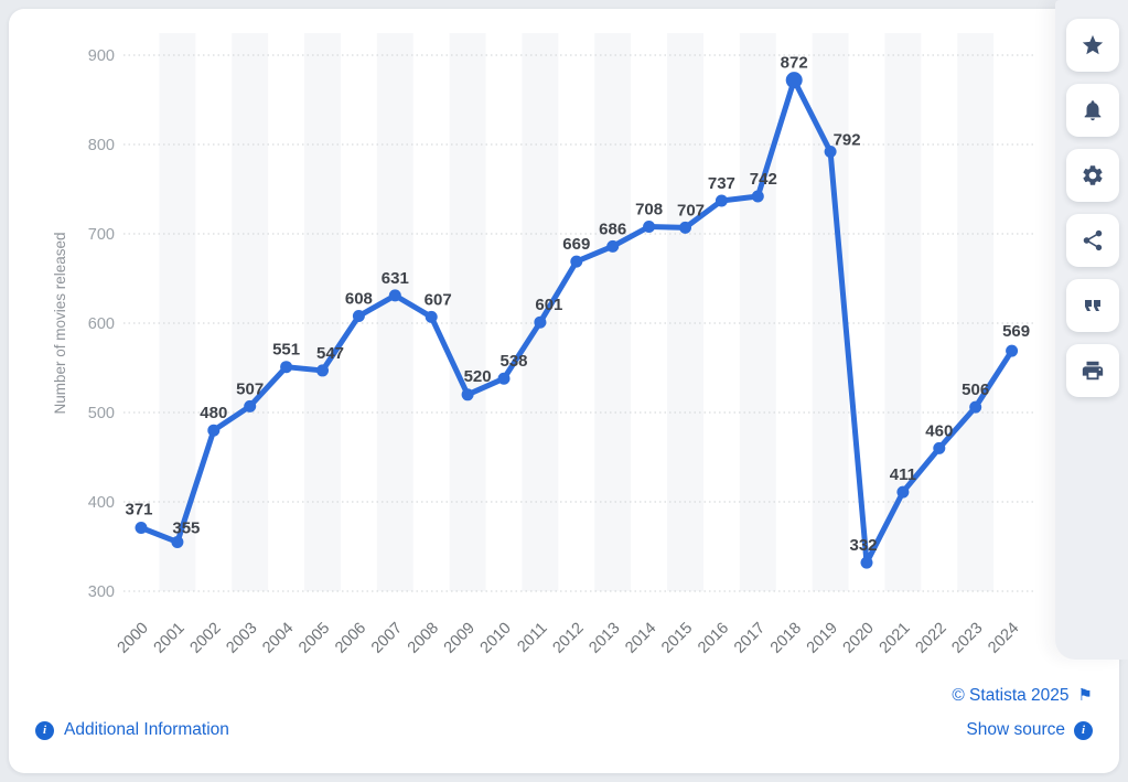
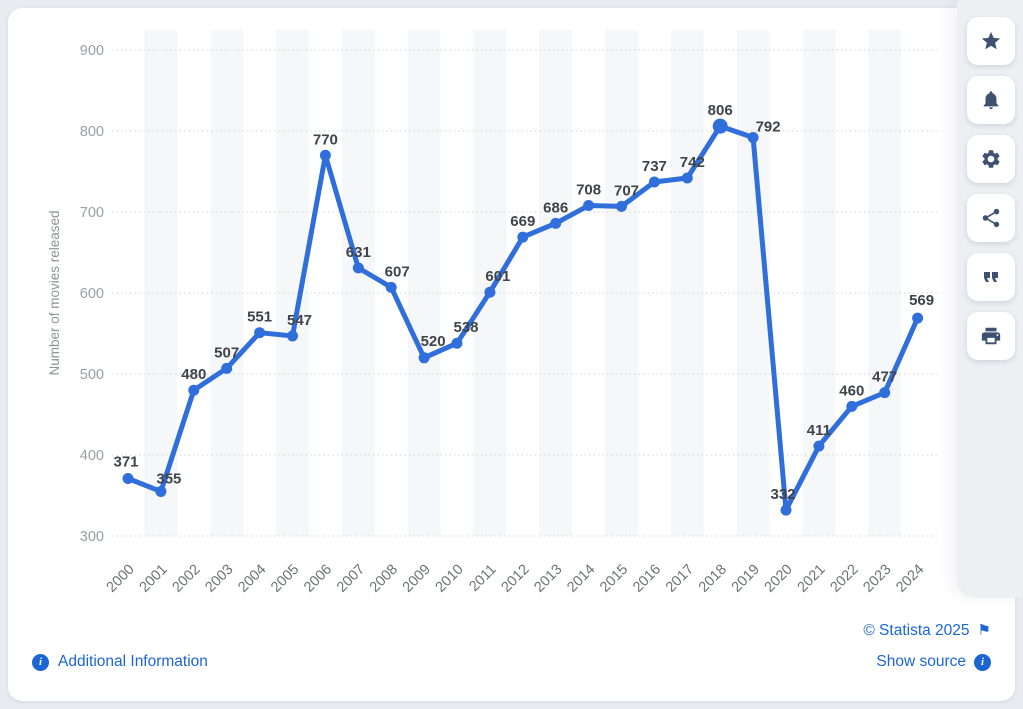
2006: 608 -> 770
2018: 872 -> 806
2023: 506 -> 477
